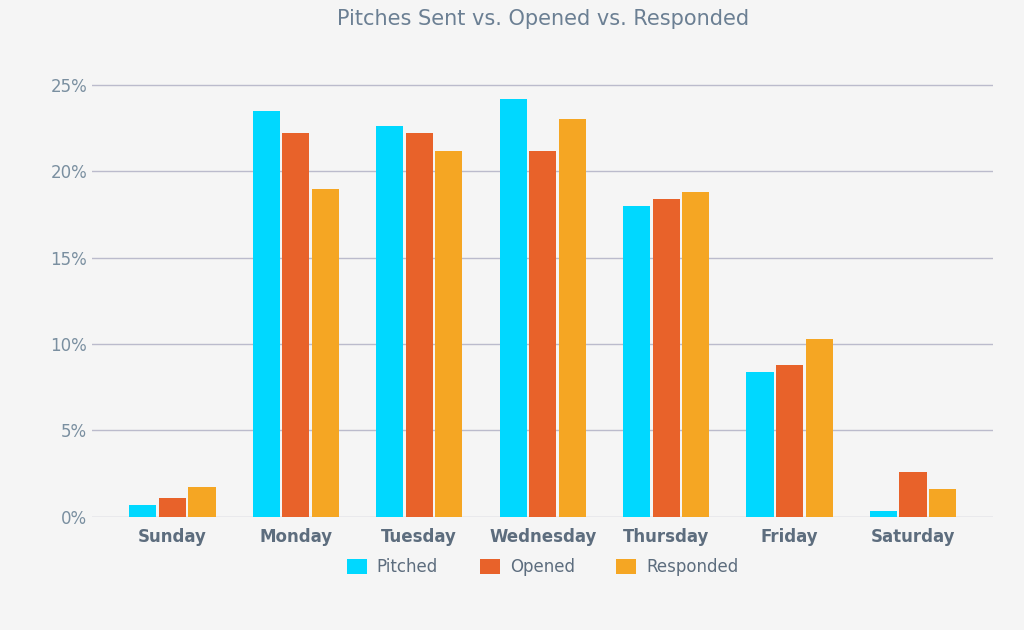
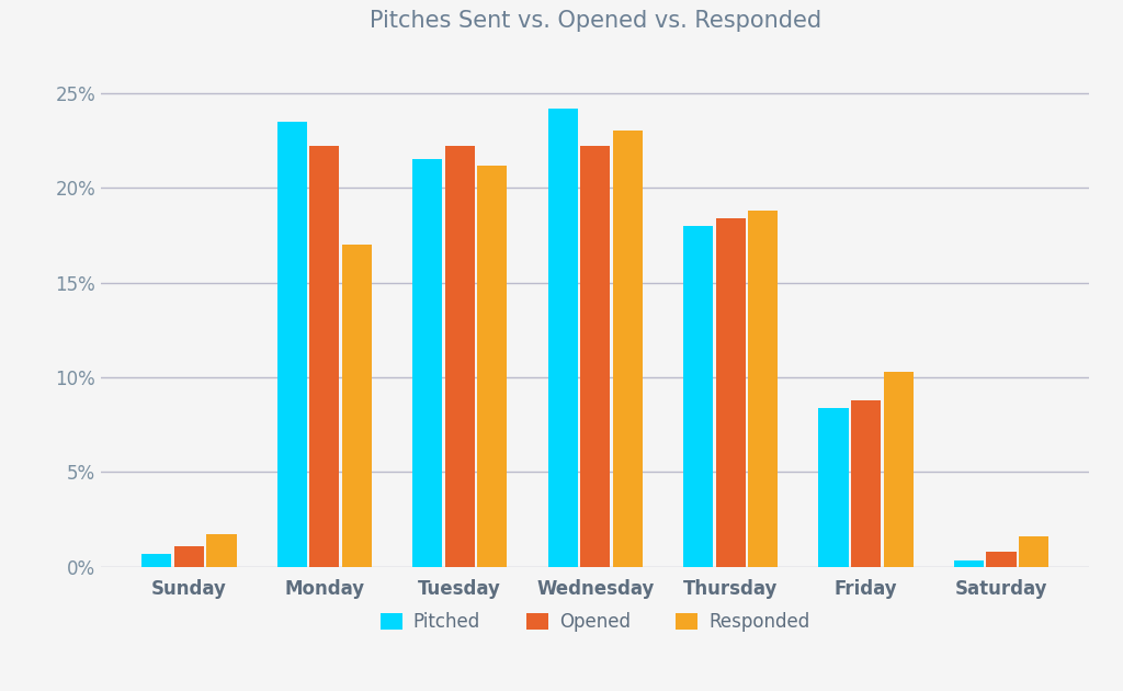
Responded/Monday: 19.0% -> 17.0%
Pitched/Tuesday: 22.6% -> 21.5%
Opened/Wednesday: 21.2% -> 22.2%
Opened/Saturday: 2.6% -> 0.8%
